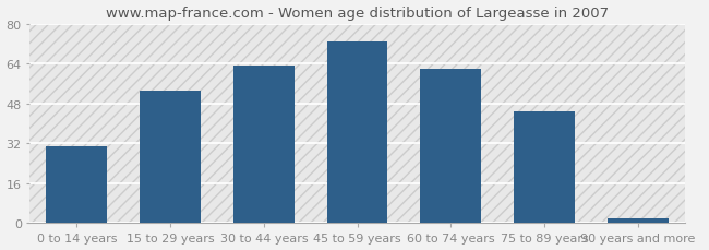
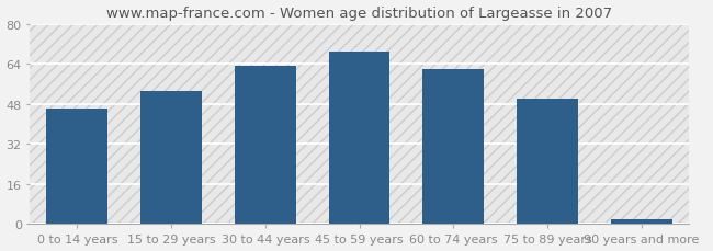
0 to 14 years: 31 -> 46
45 to 59 years: 73 -> 69
75 to 89 years: 45 -> 50
